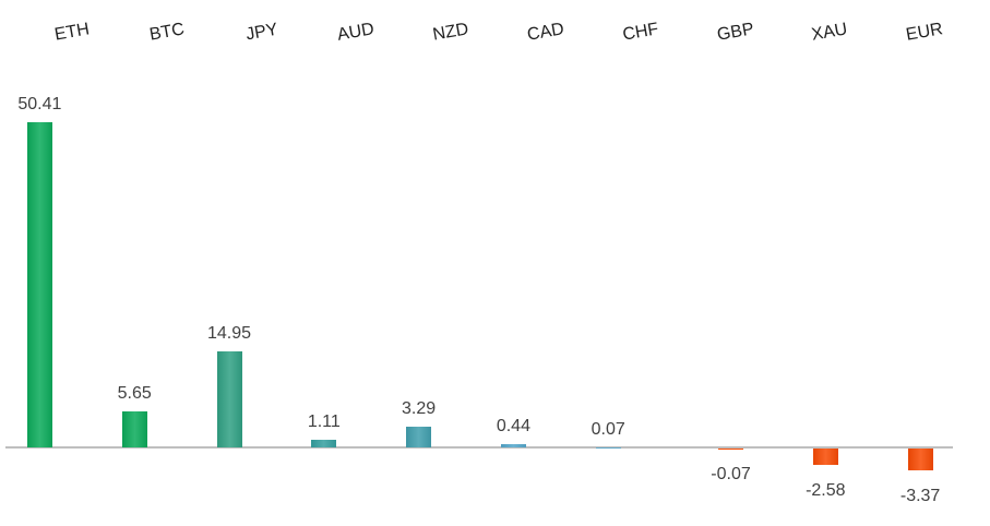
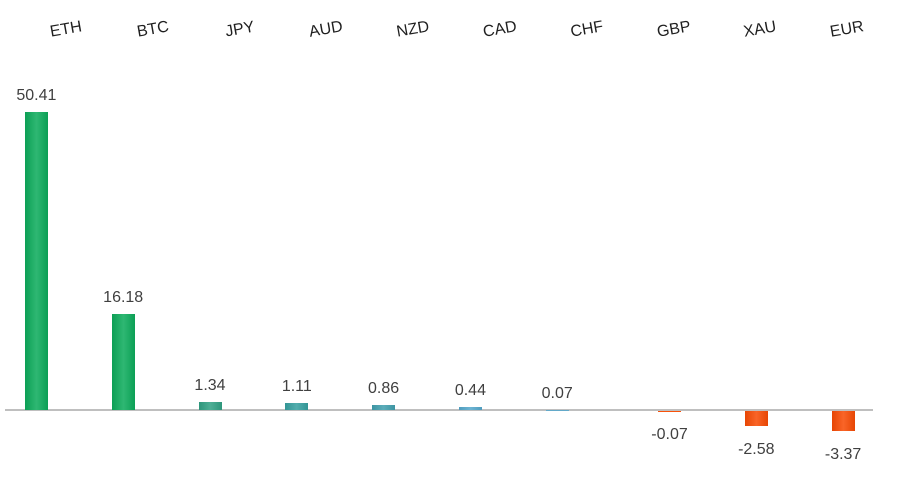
BTC: 5.65 -> 16.18
JPY: 14.95 -> 1.34
NZD: 3.29 -> 0.86
